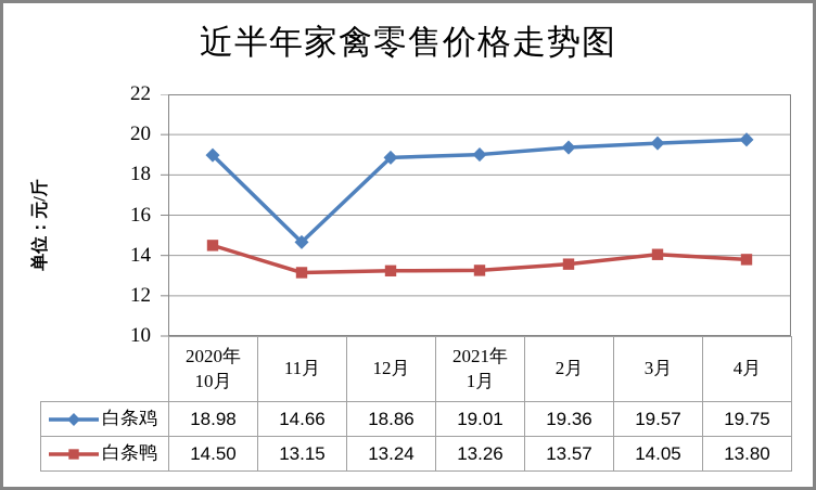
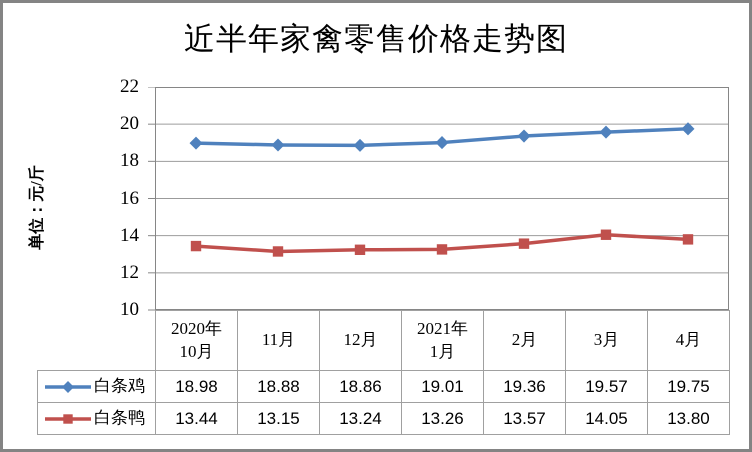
白条鸭/2020年 10月: 14.50 -> 13.44
白条鸡/11月: 14.66 -> 18.88
